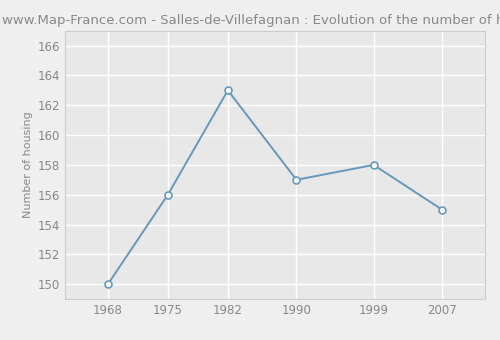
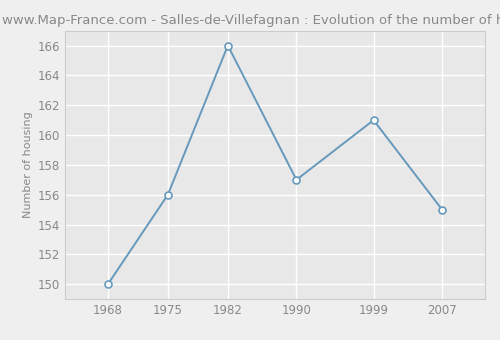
1982: 163 -> 166
1999: 158 -> 161
